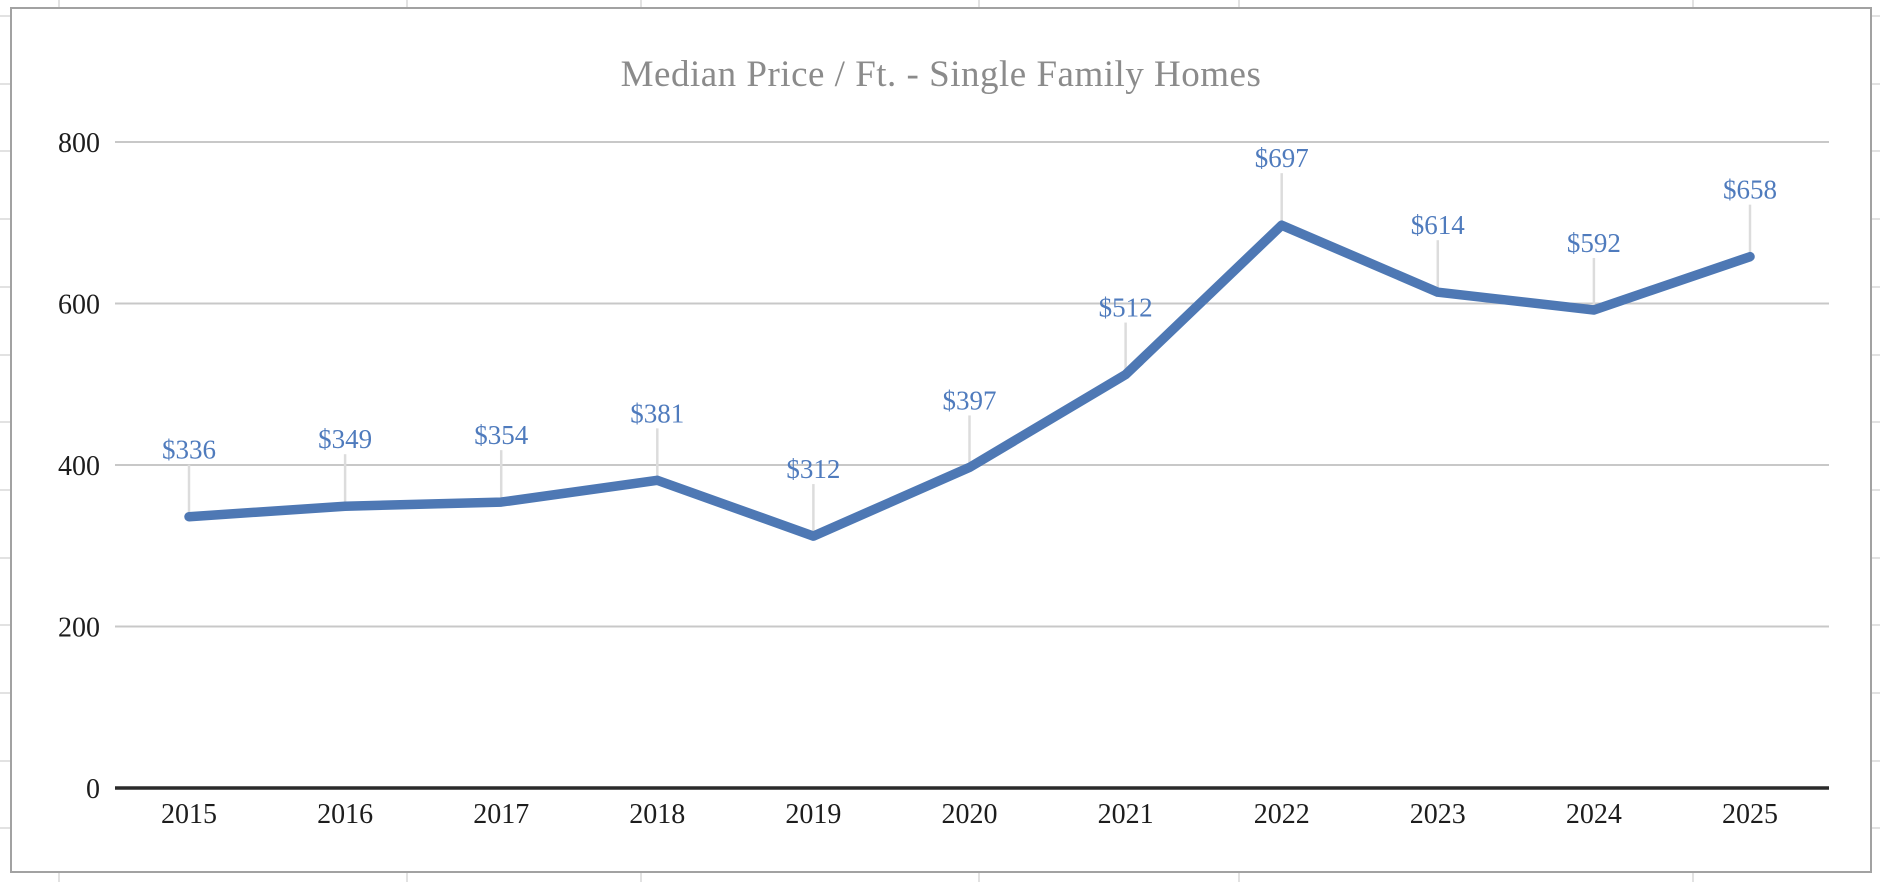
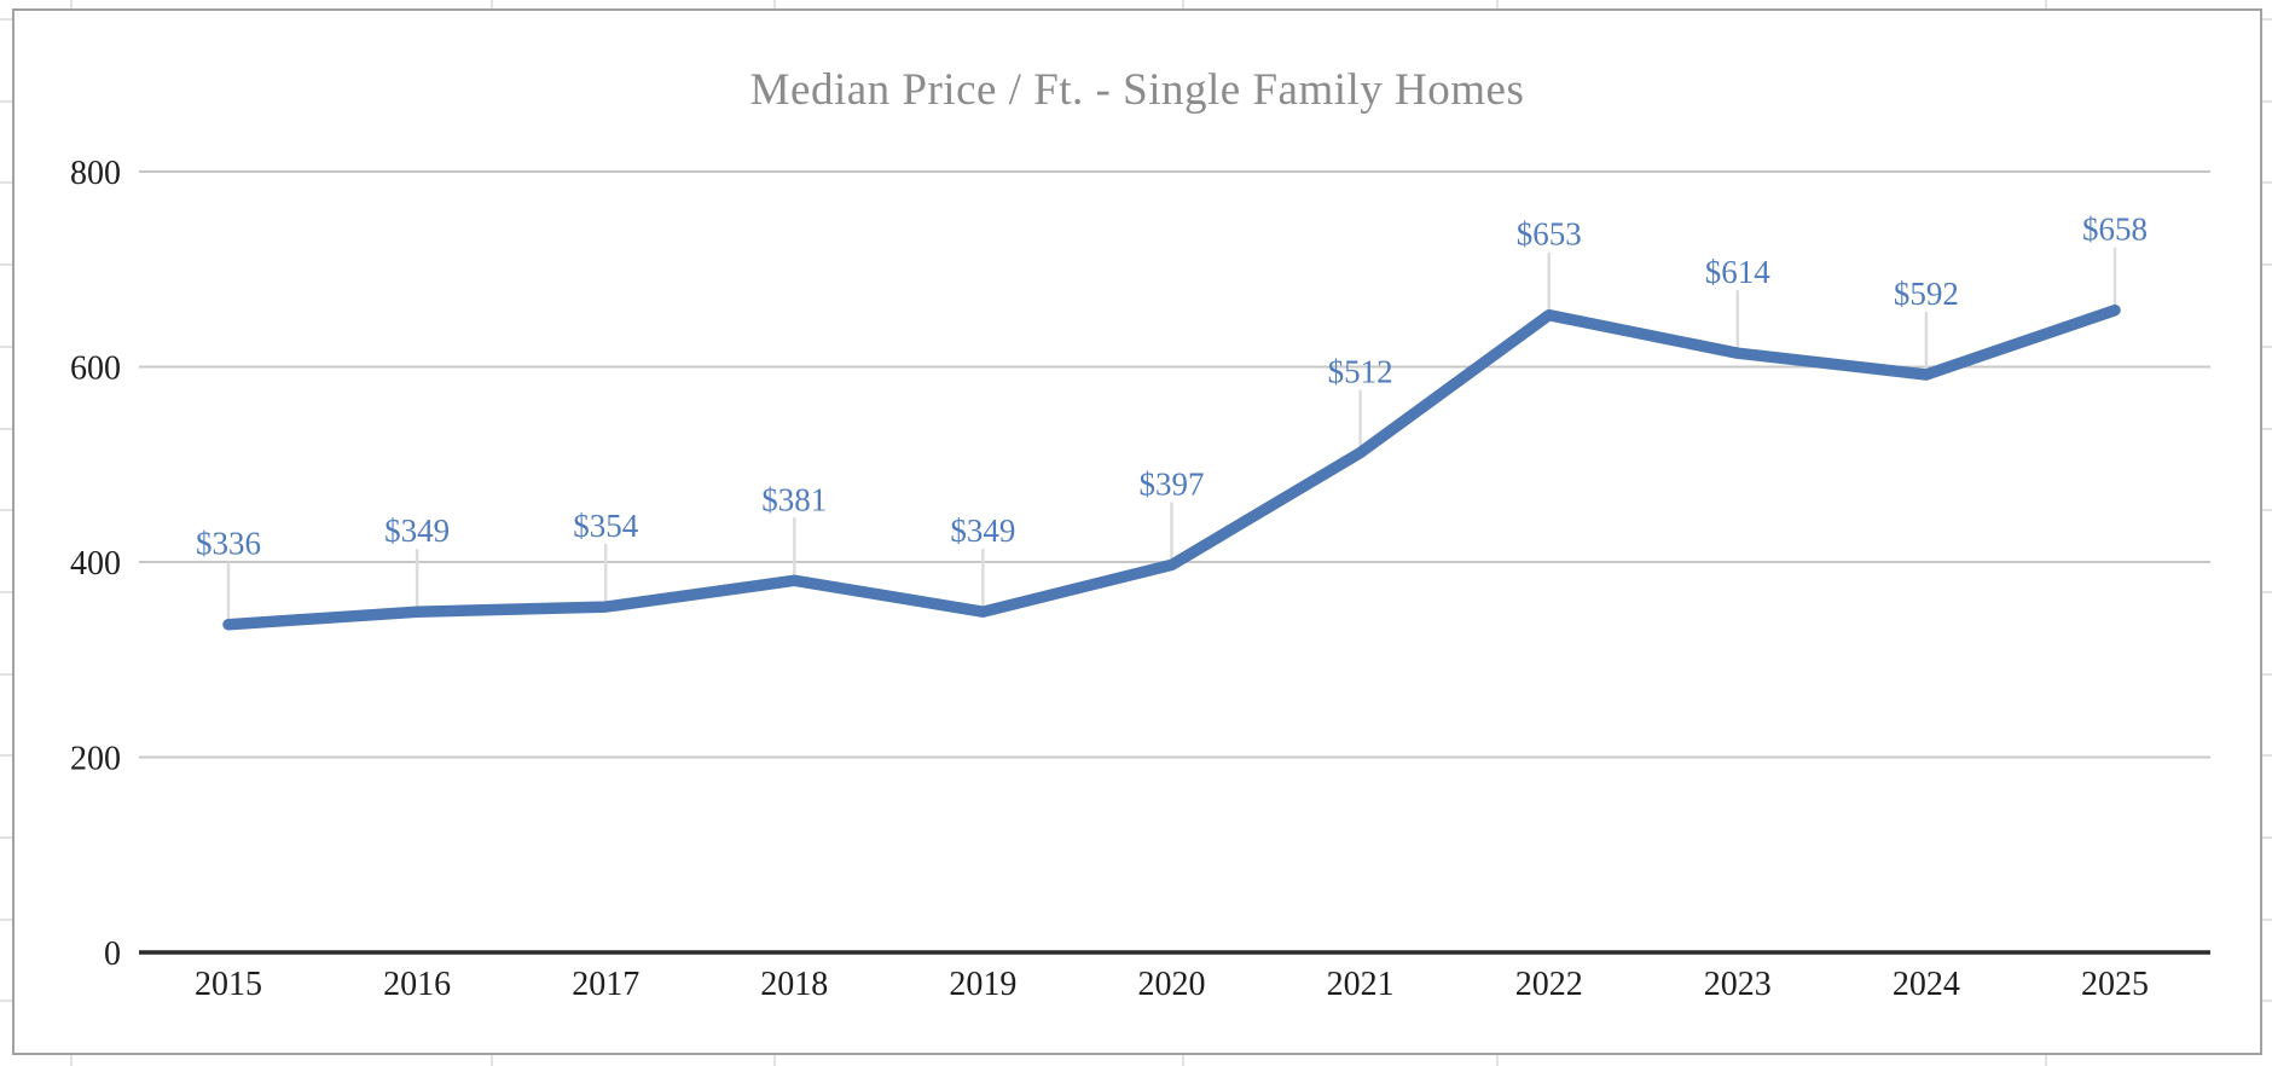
2019: $312 -> $349
2022: $697 -> $653
